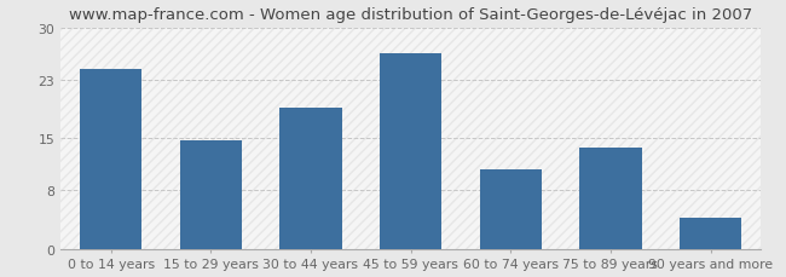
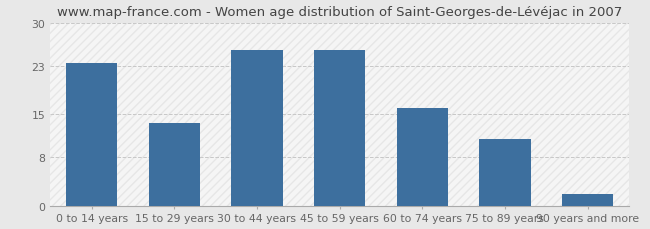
0 to 14 years: 24.4 -> 23.5
15 to 29 years: 14.8 -> 13.5
30 to 44 years: 19.2 -> 25.5
45 to 59 years: 26.6 -> 25.5
60 to 74 years: 10.8 -> 16.0
75 to 89 years: 13.8 -> 11.0
90 years and more: 4.2 -> 2.0
